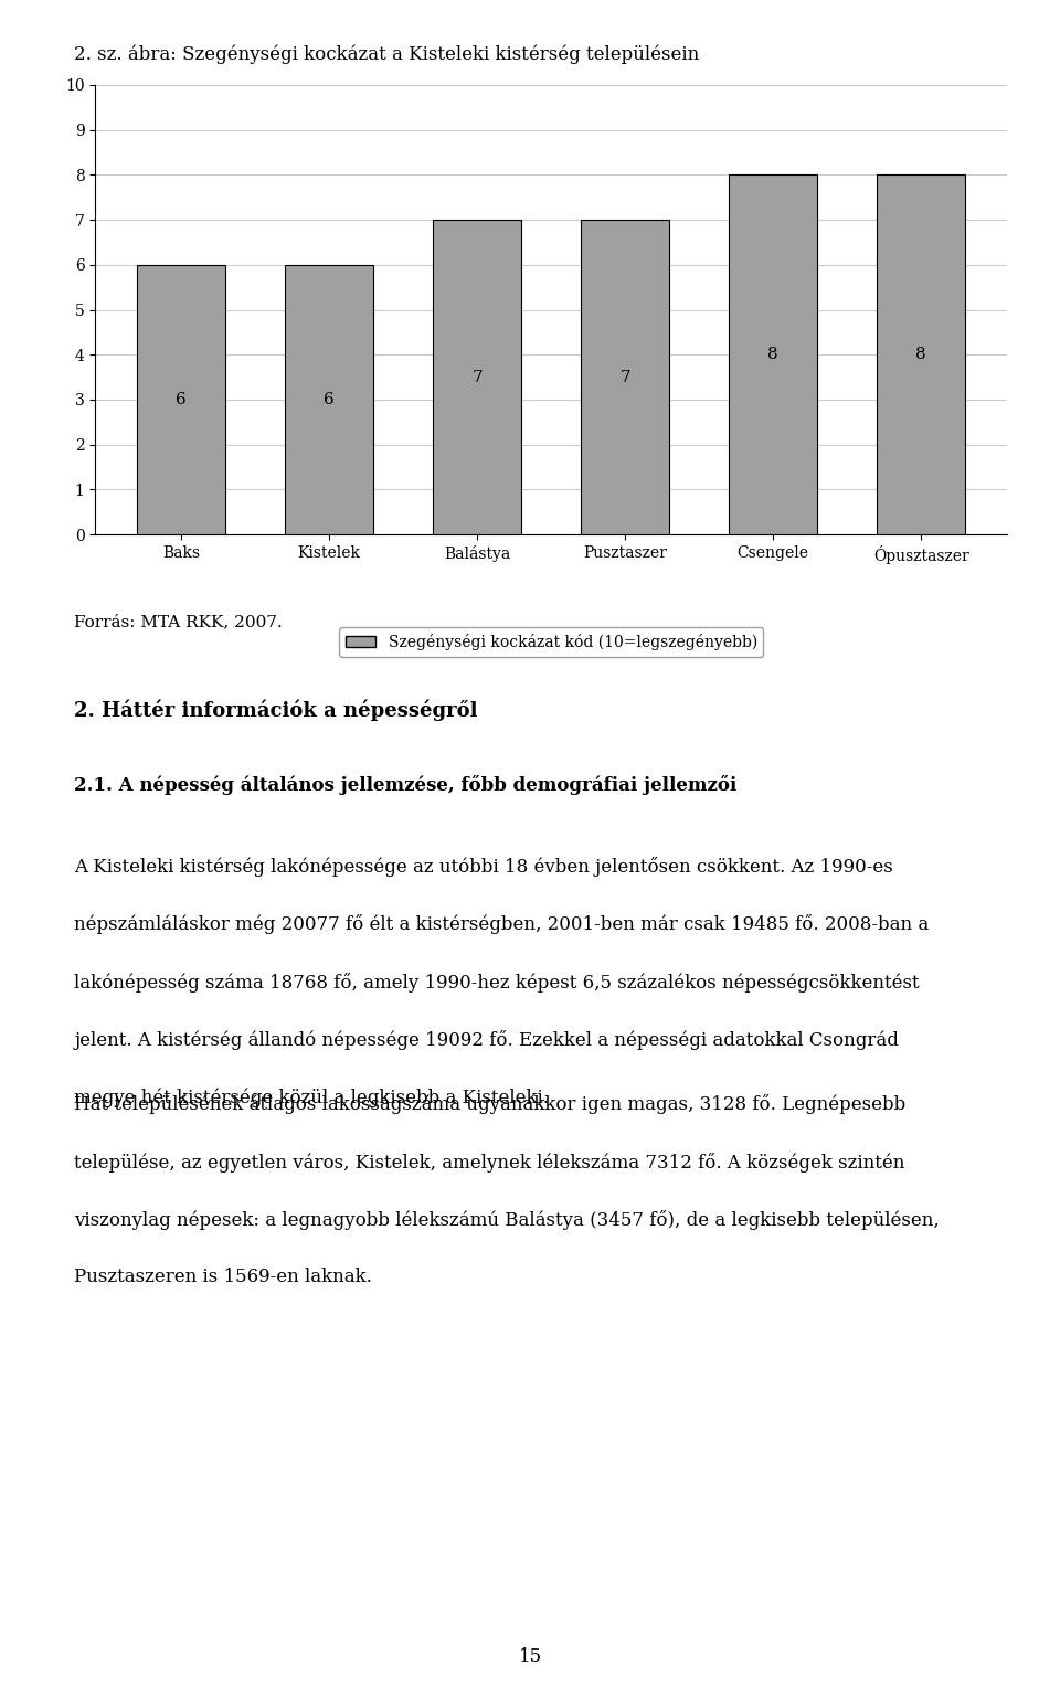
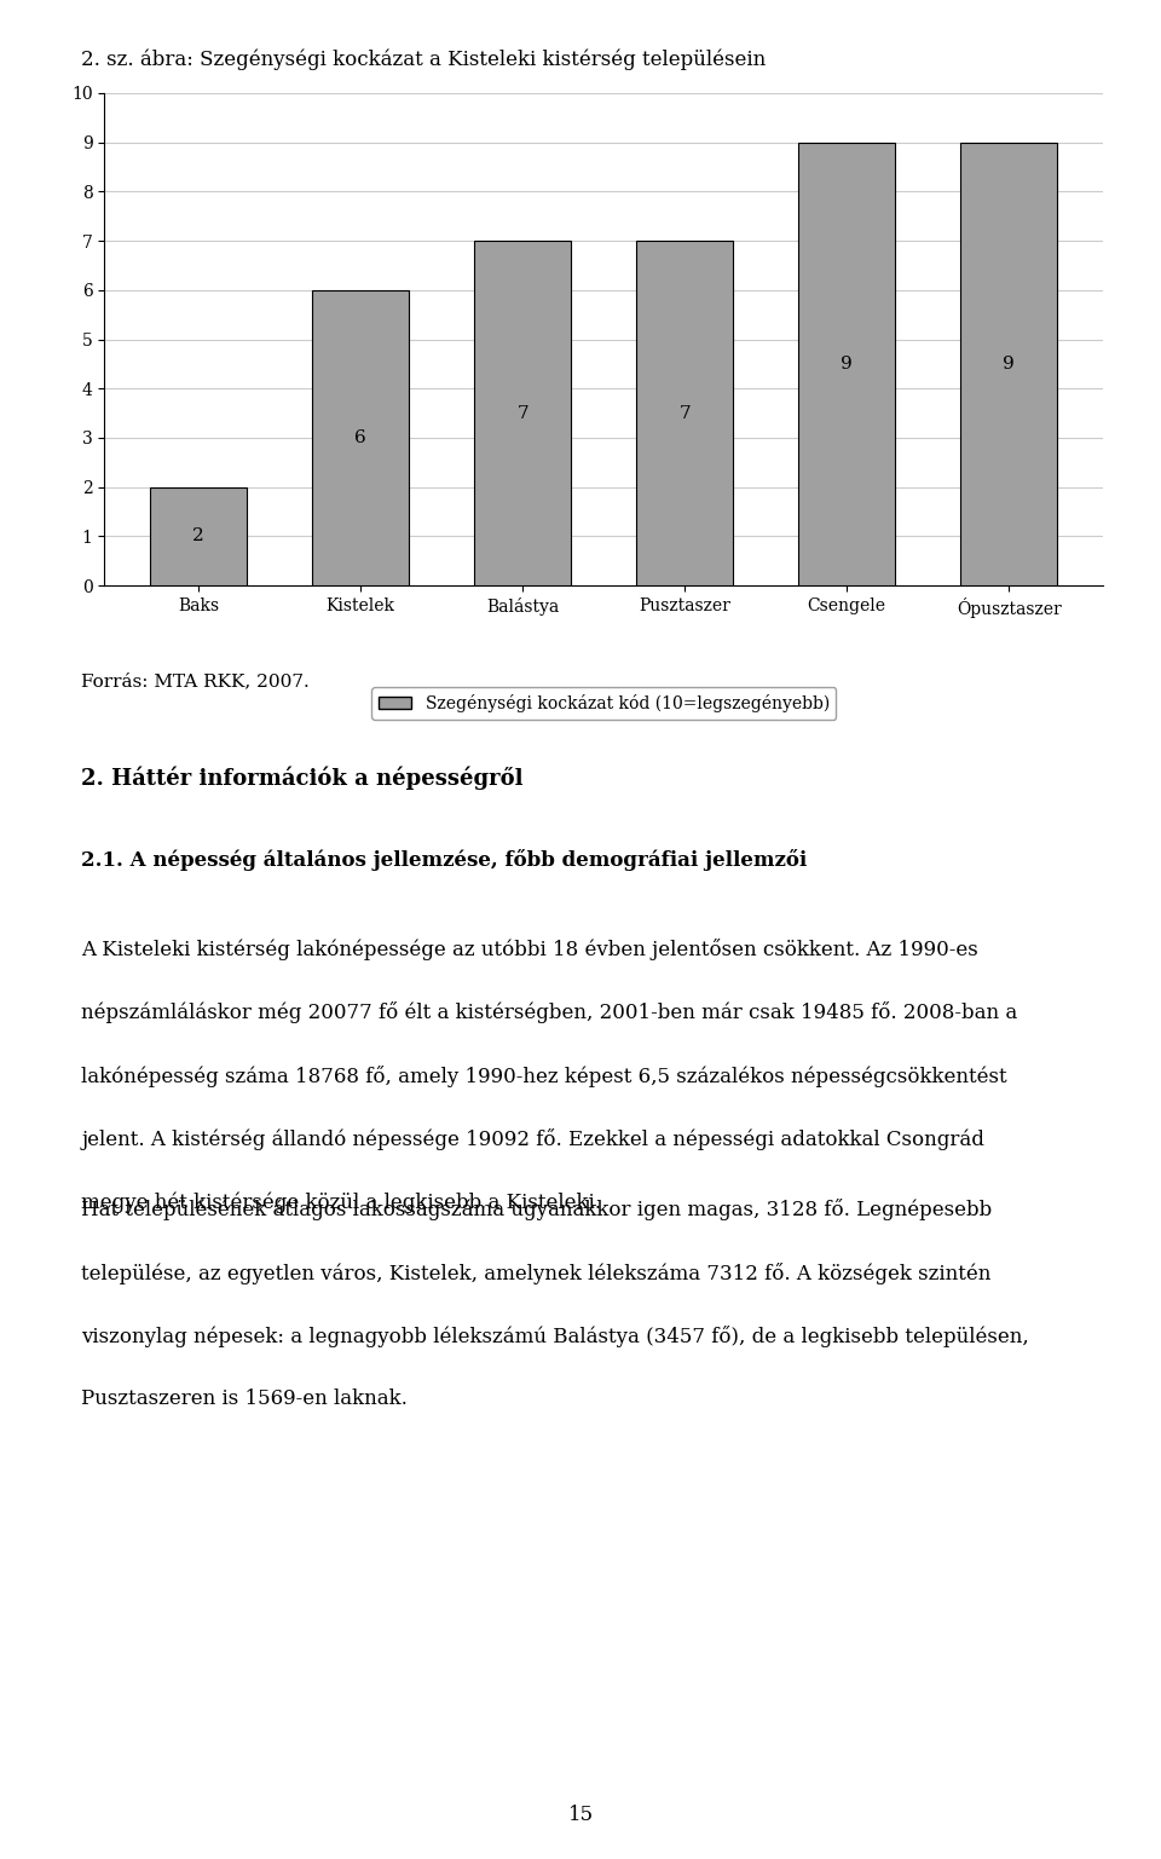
Baks: 6 -> 2
Csengele: 8 -> 9
Ópusztaszer: 8 -> 9
